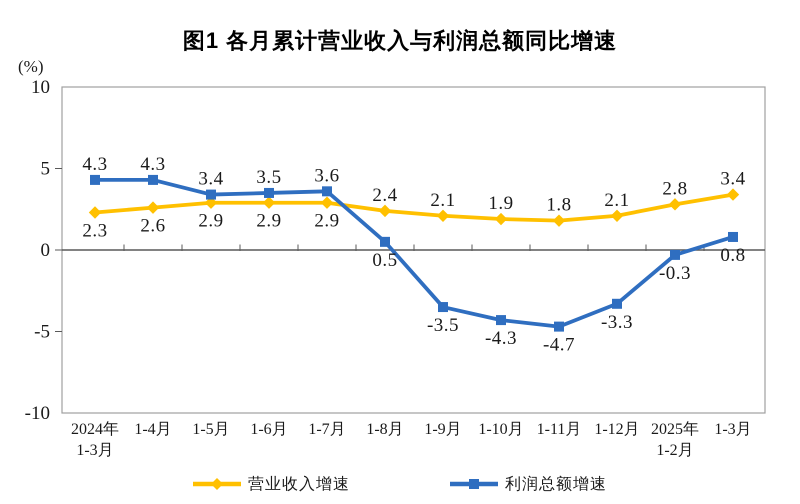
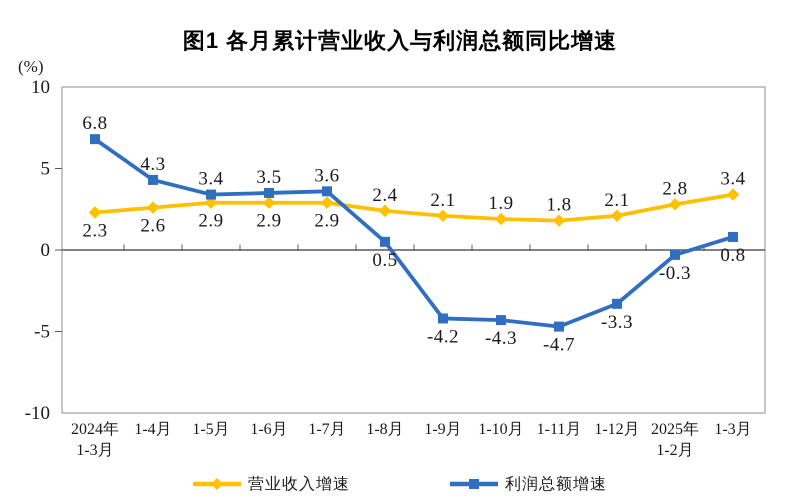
利润总额增速/2024年1-3月: 4.3 -> 6.8
利润总额增速/1-9月: -3.5 -> -4.2
